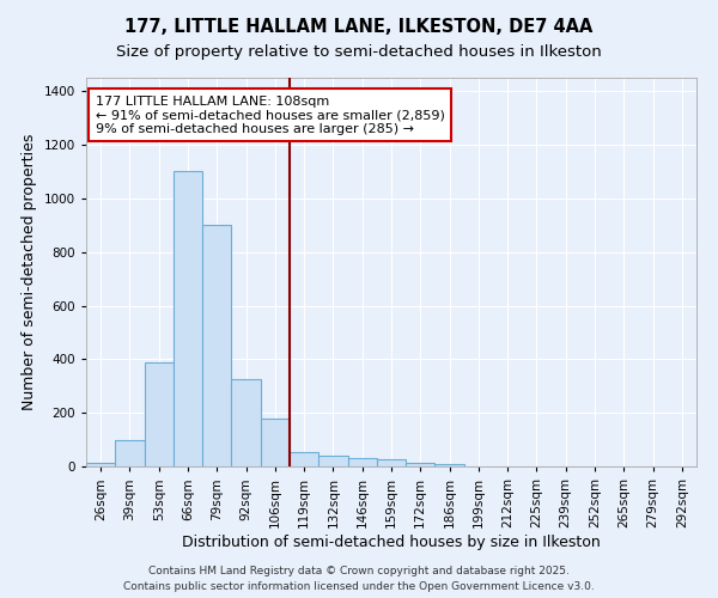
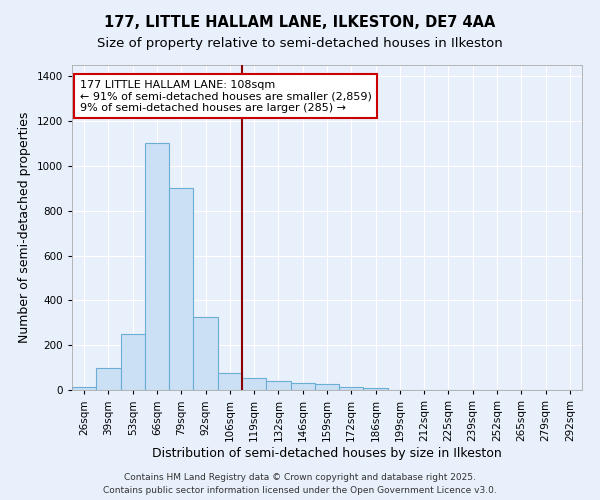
53sqm: 390 -> 250
106sqm: 180 -> 75
